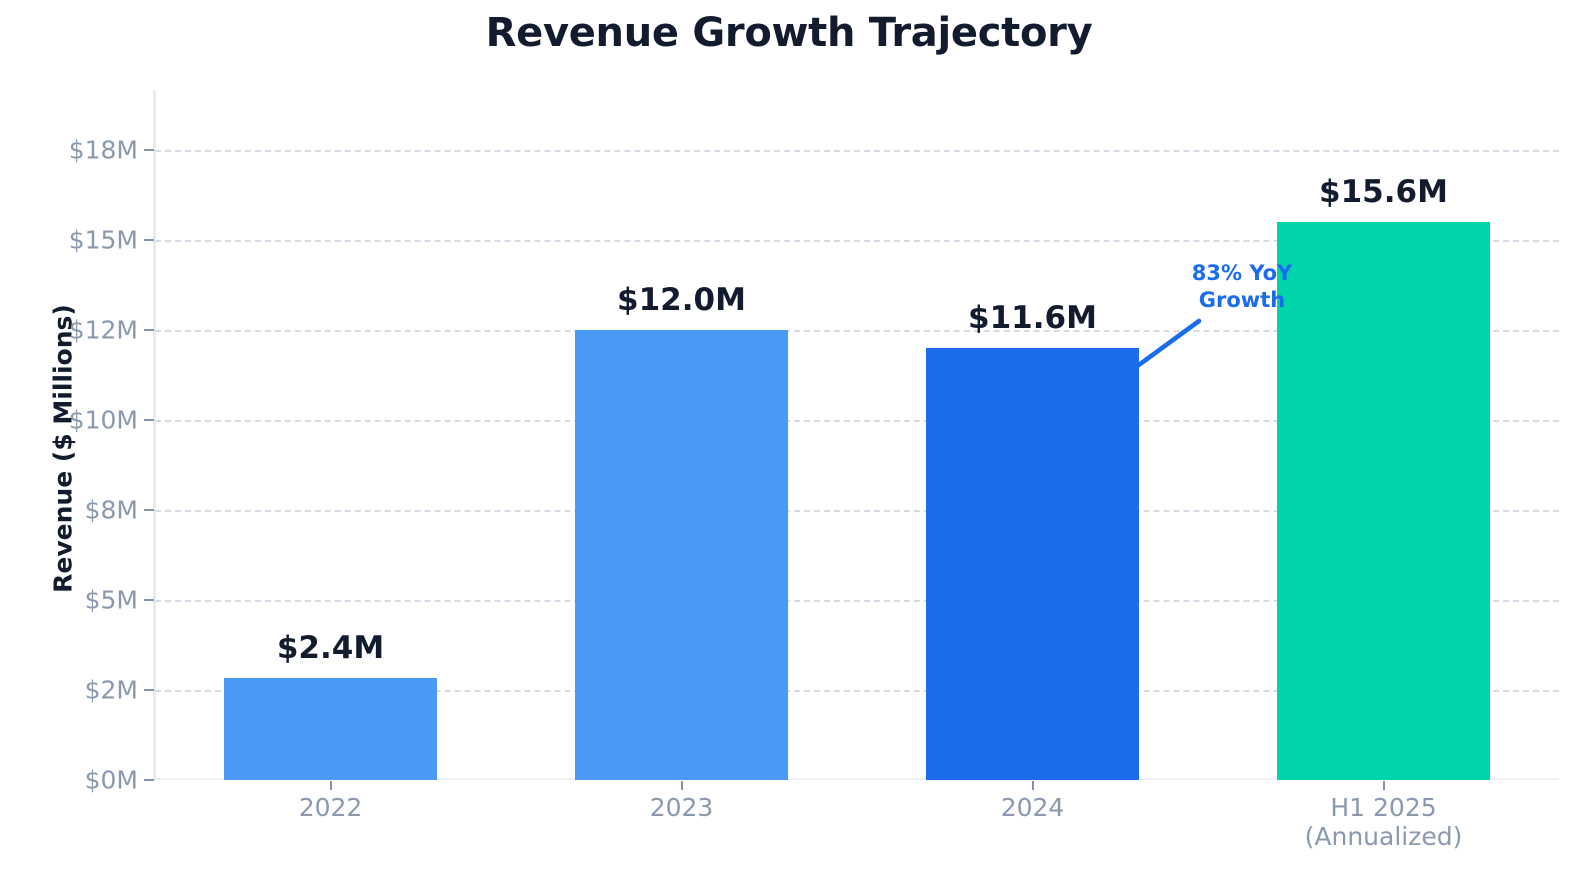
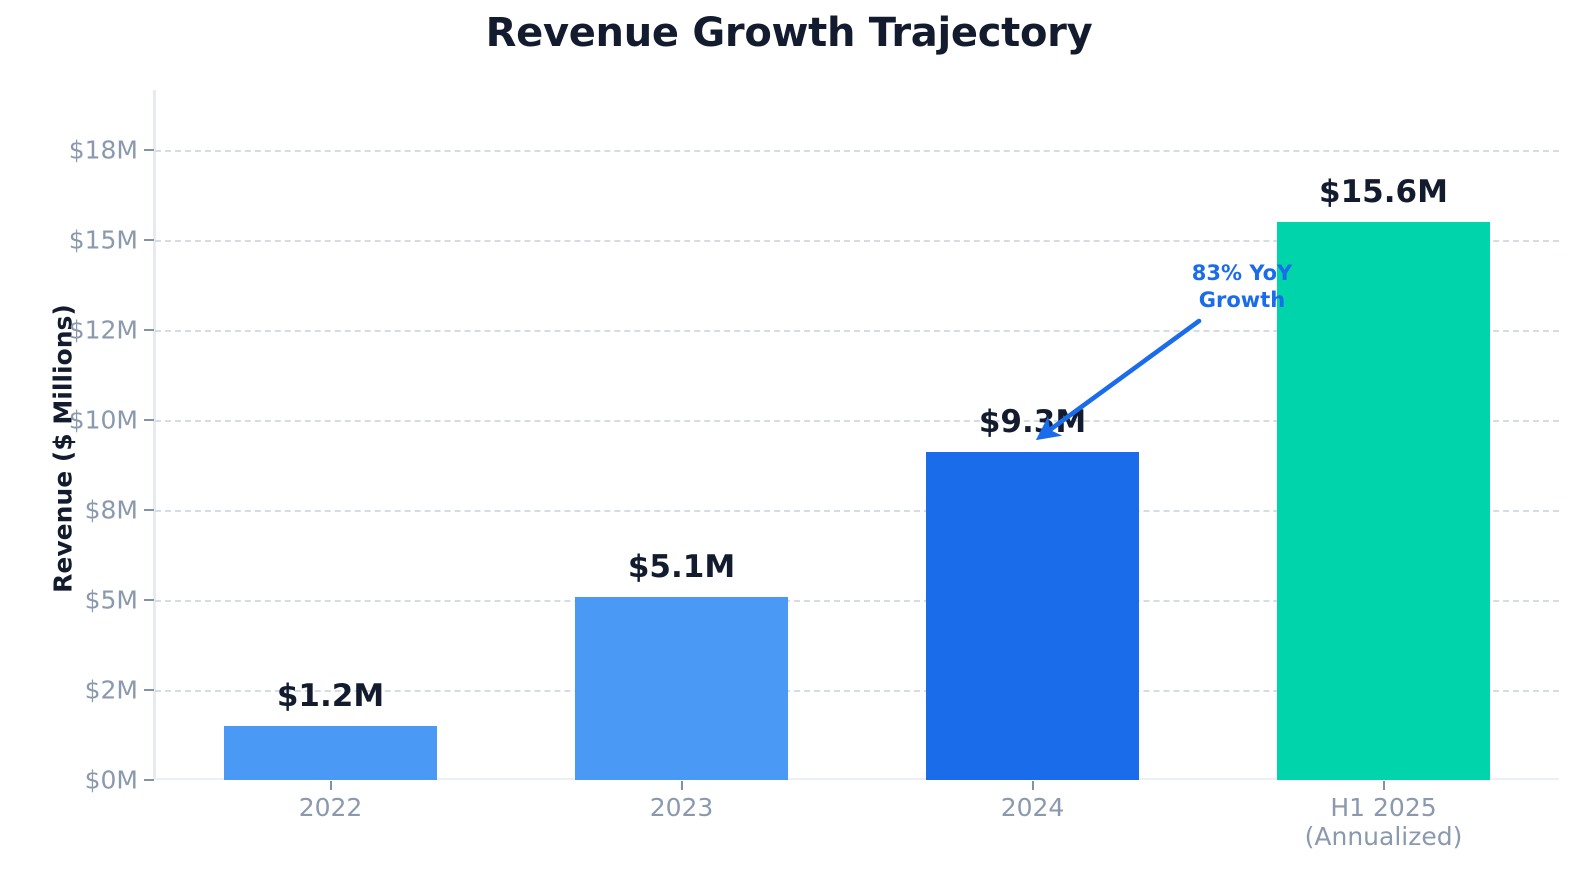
2022: $2.4M -> $1.2M
2023: $12.0M -> $5.1M
2024: $11.6M -> $9.3M
